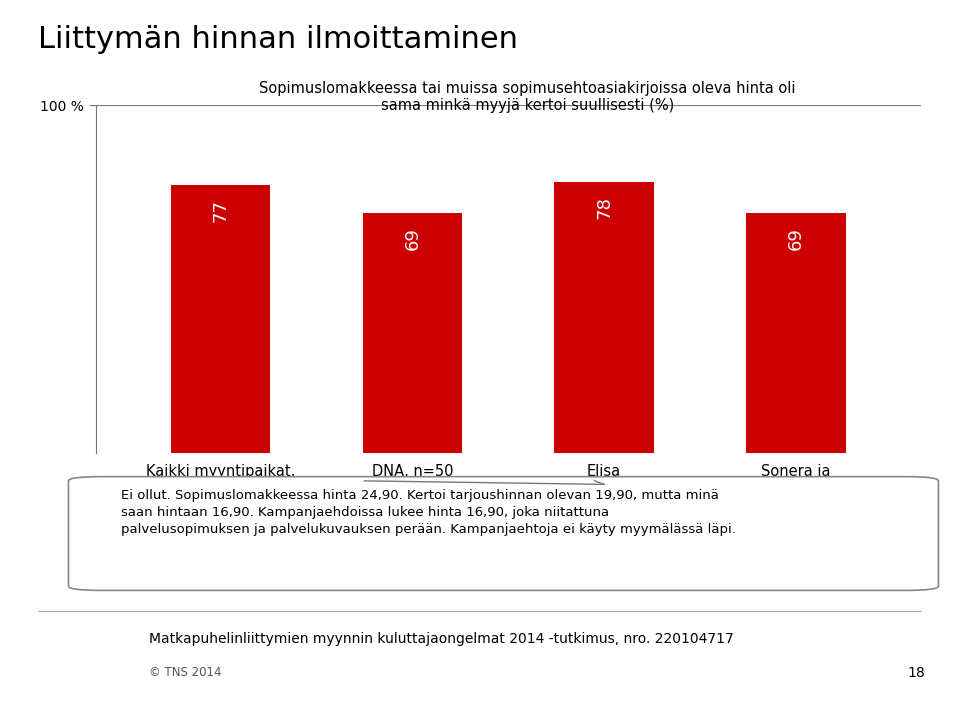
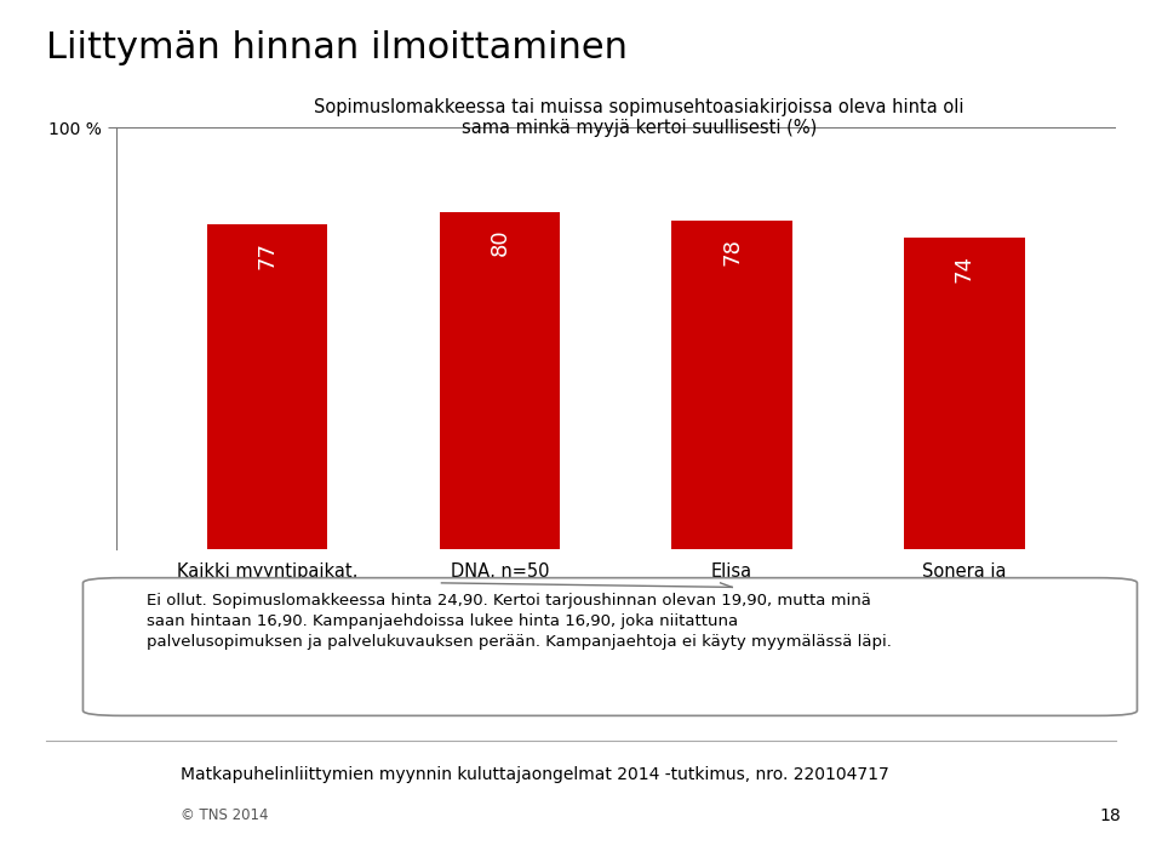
DNA, n=50: 69 -> 80
Sonera ja TeleFinland, n=50: 69 -> 74
